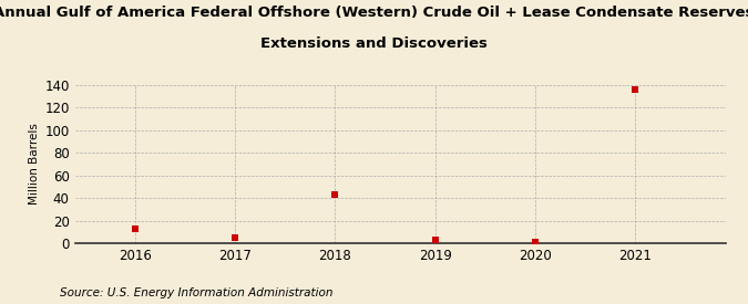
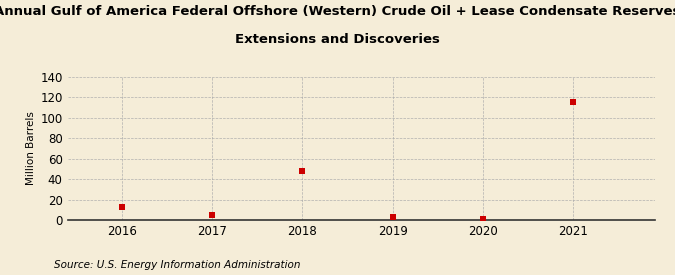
2018: 43 -> 48
2021: 136 -> 116
